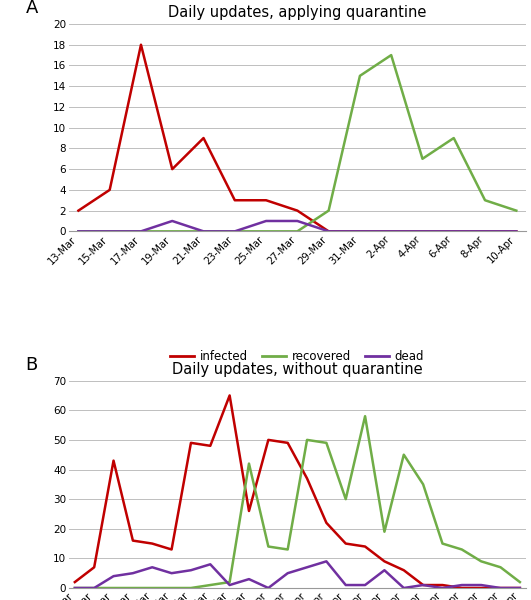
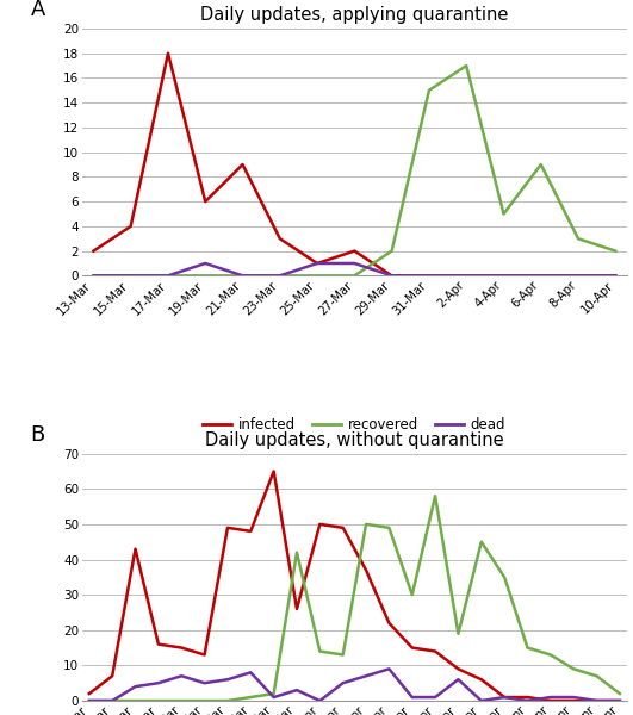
Daily updates, applying quarantine/infected/25-Mar: 3 -> 1
Daily updates, applying quarantine/recovered/4-Apr: 7 -> 5
